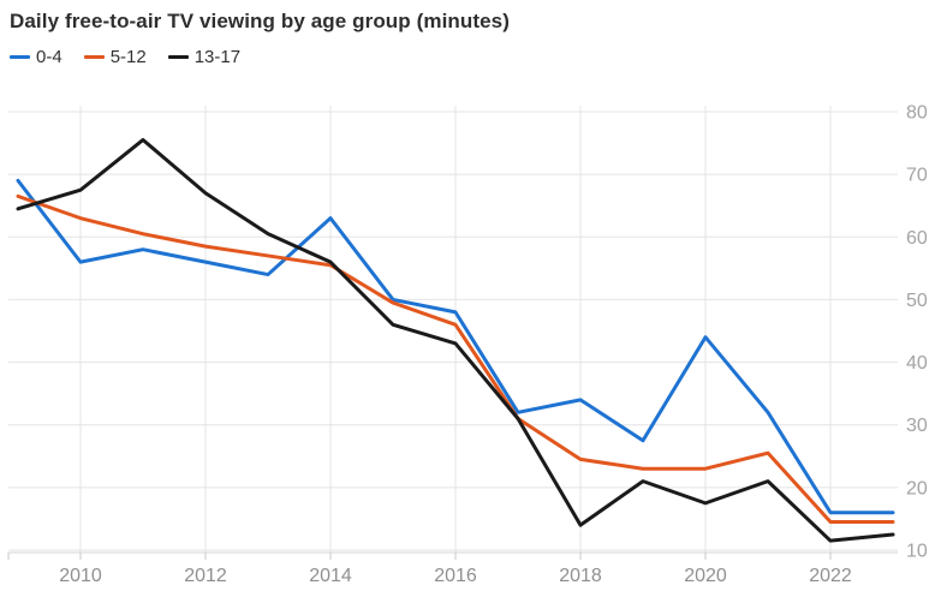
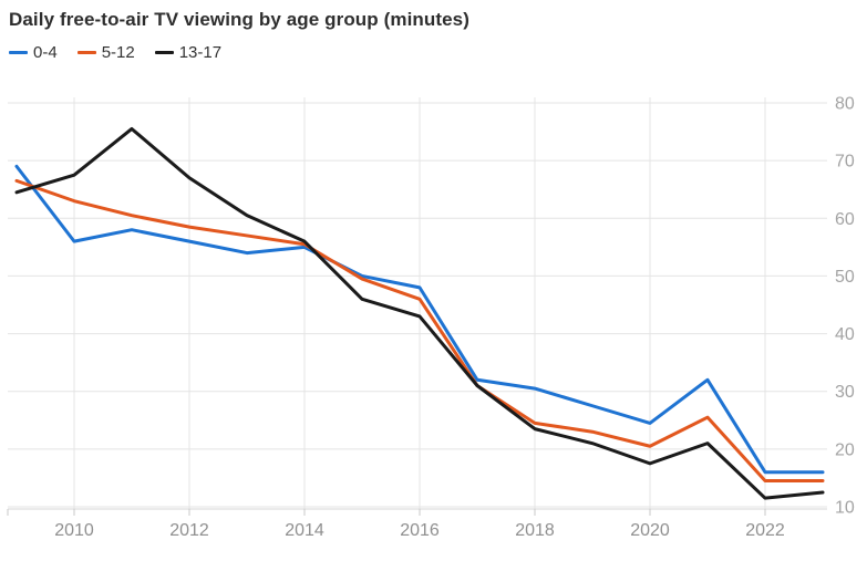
0-4/2014: 63 -> 55
0-4/2018: 34 -> 30
13-17/2018: 14 -> 24
0-4/2020: 44 -> 24
5-12/2020: 23 -> 20
